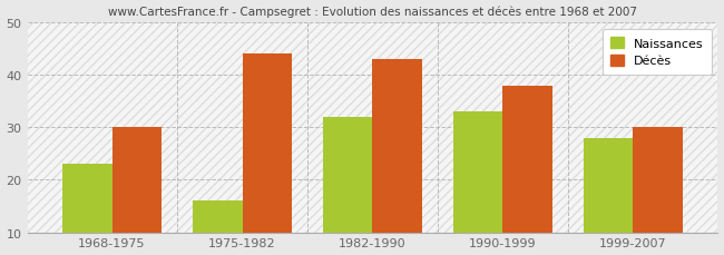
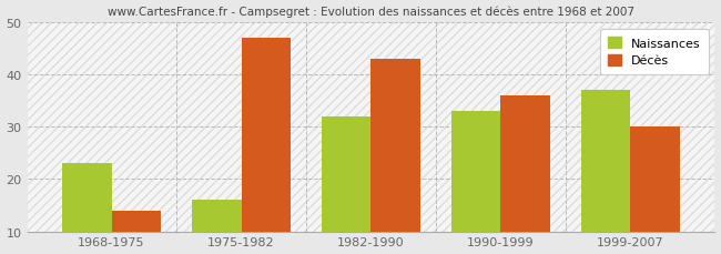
Décès/1968-1975: 30 -> 14
Décès/1975-1982: 44 -> 47
Décès/1990-1999: 38 -> 36
Naissances/1999-2007: 28 -> 37
